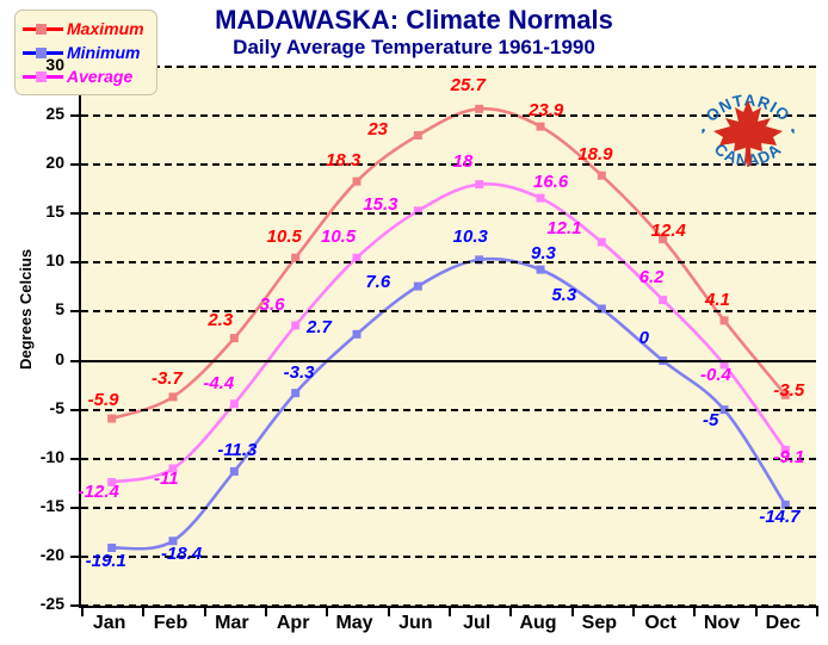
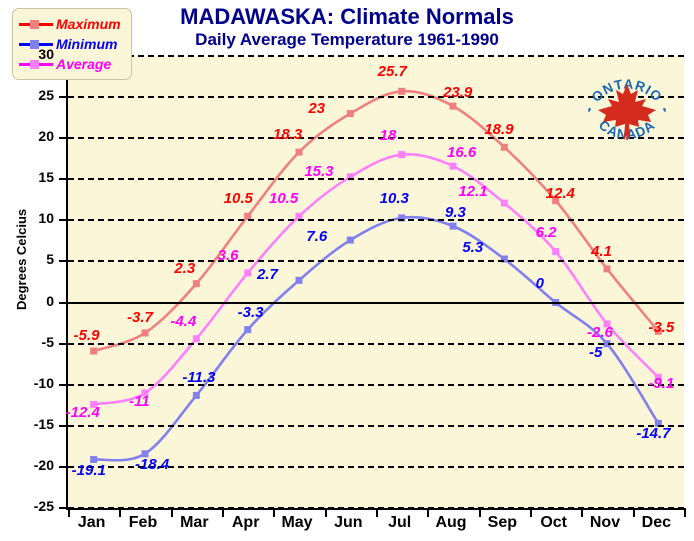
Average/Nov: -0.4 -> -2.6
